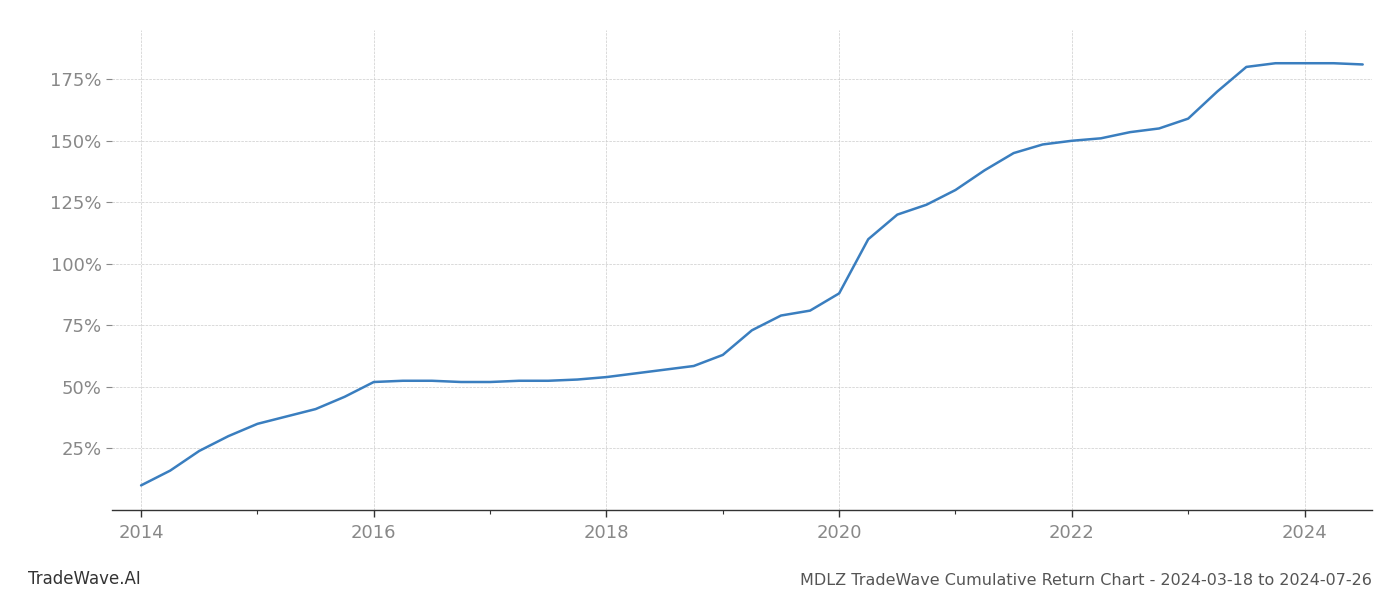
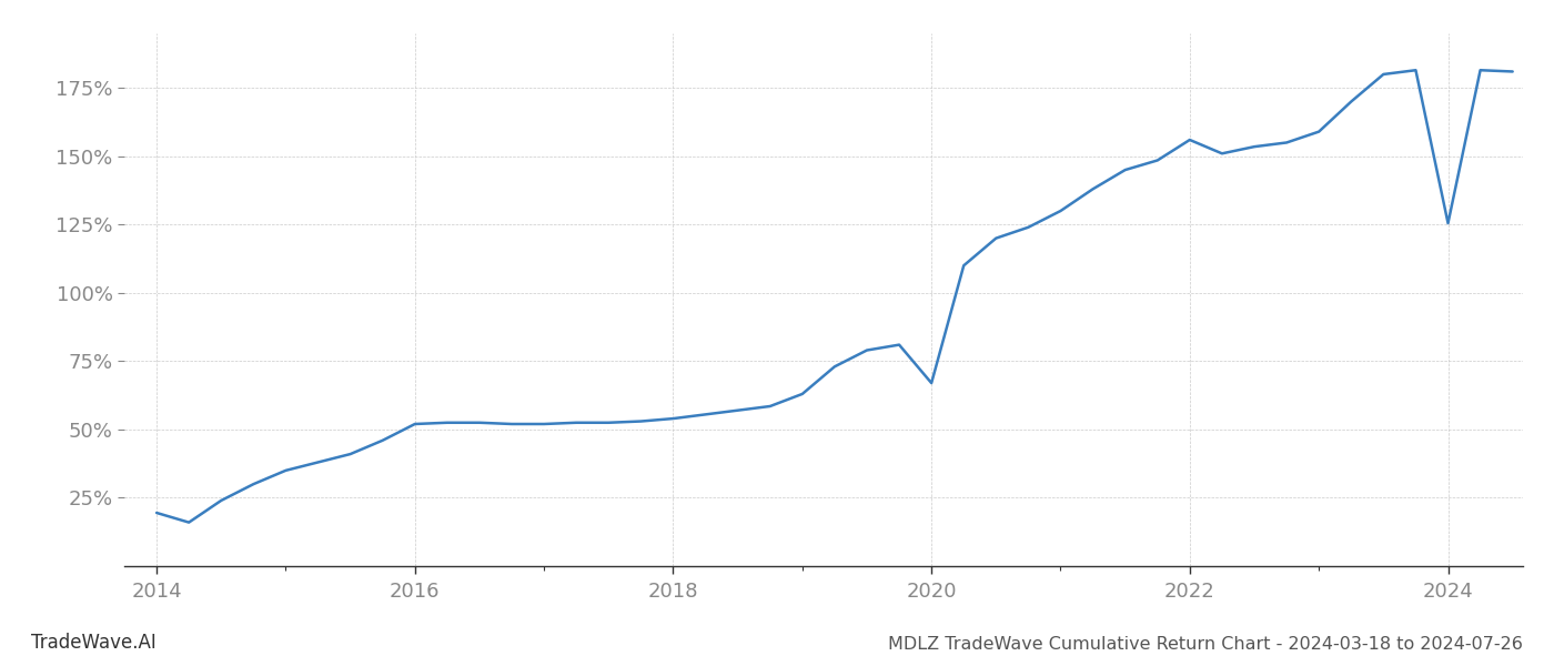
2014: 10.0% -> 19.5%
2020: 88.0% -> 67.0%
2022: 150.0% -> 156.0%
2024: 181.5% -> 125.5%
